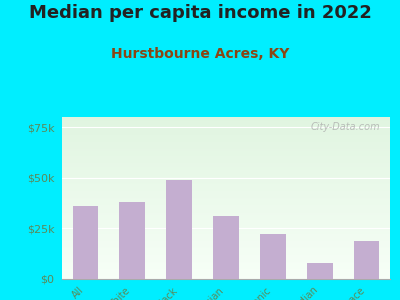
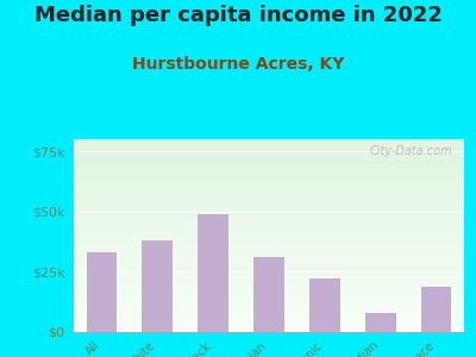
All: $36k -> $33k
